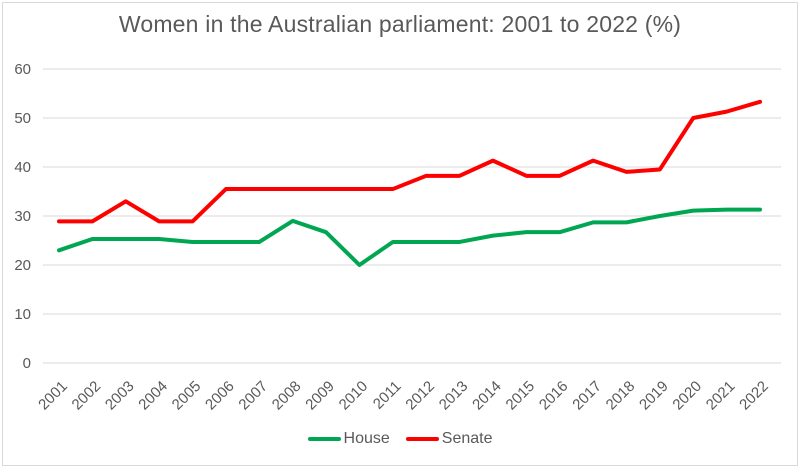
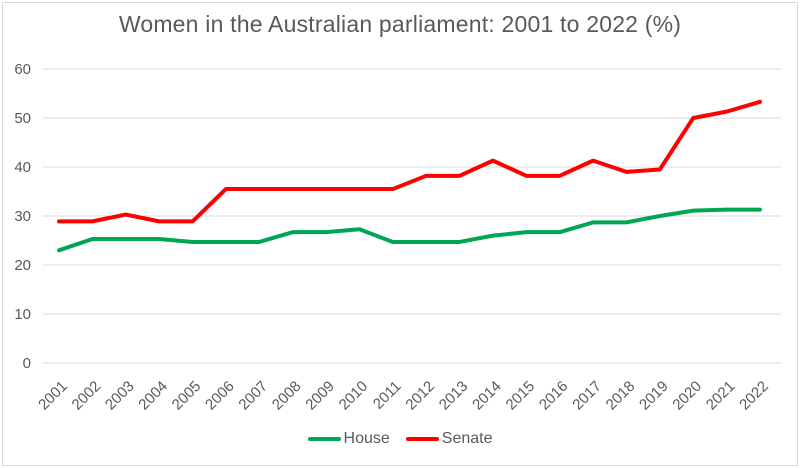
Senate/2003: 33 -> 30
House/2008: 29 -> 27
House/2010: 20 -> 27
